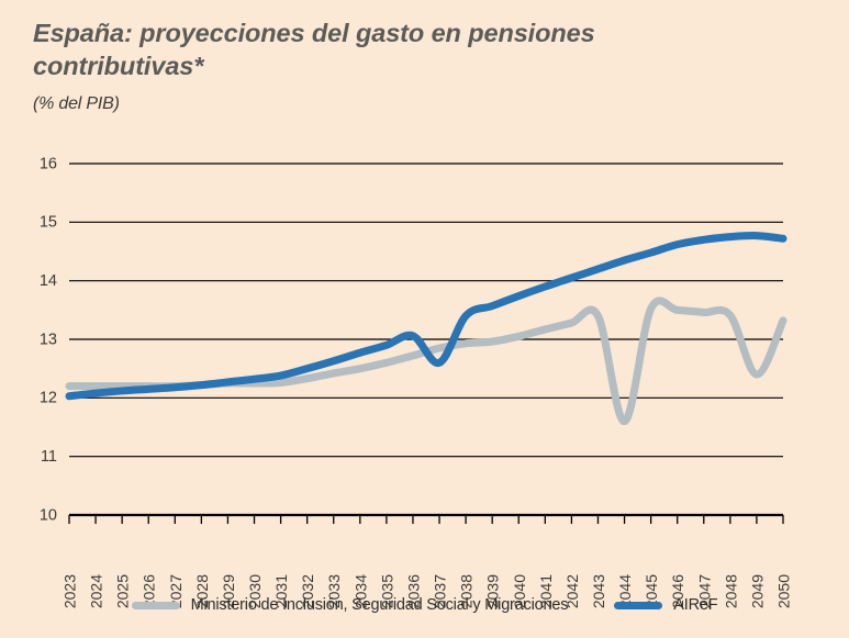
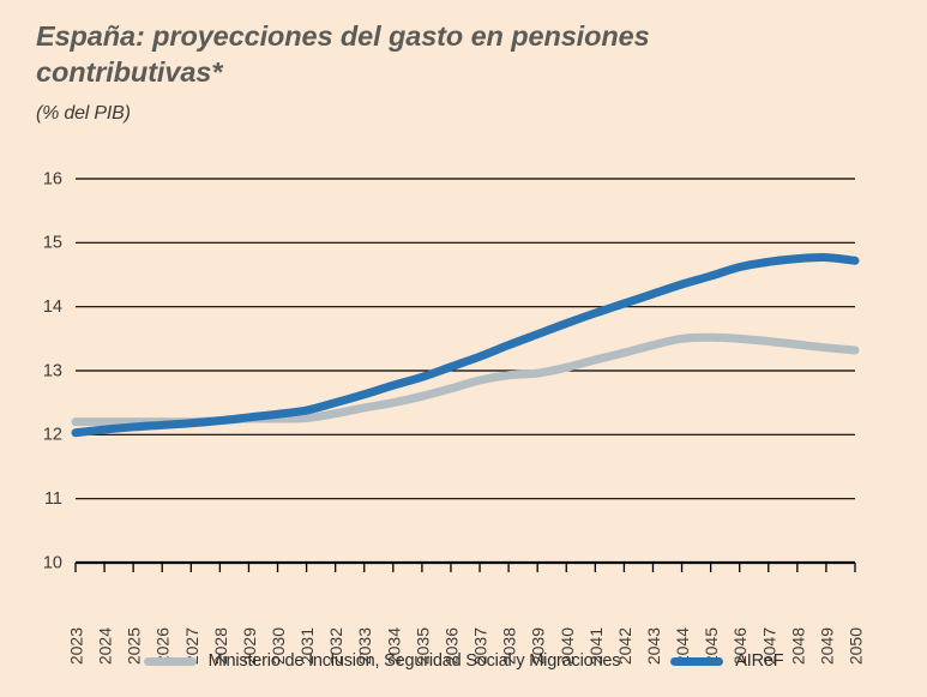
AIReF/2037: 12.6 -> 13.2
Ministerio de Inclusión, Seguridad Social y Migraciones/2044: 11.6 -> 13.5
Ministerio de Inclusión, Seguridad Social y Migraciones/2049: 12.4 -> 13.4
